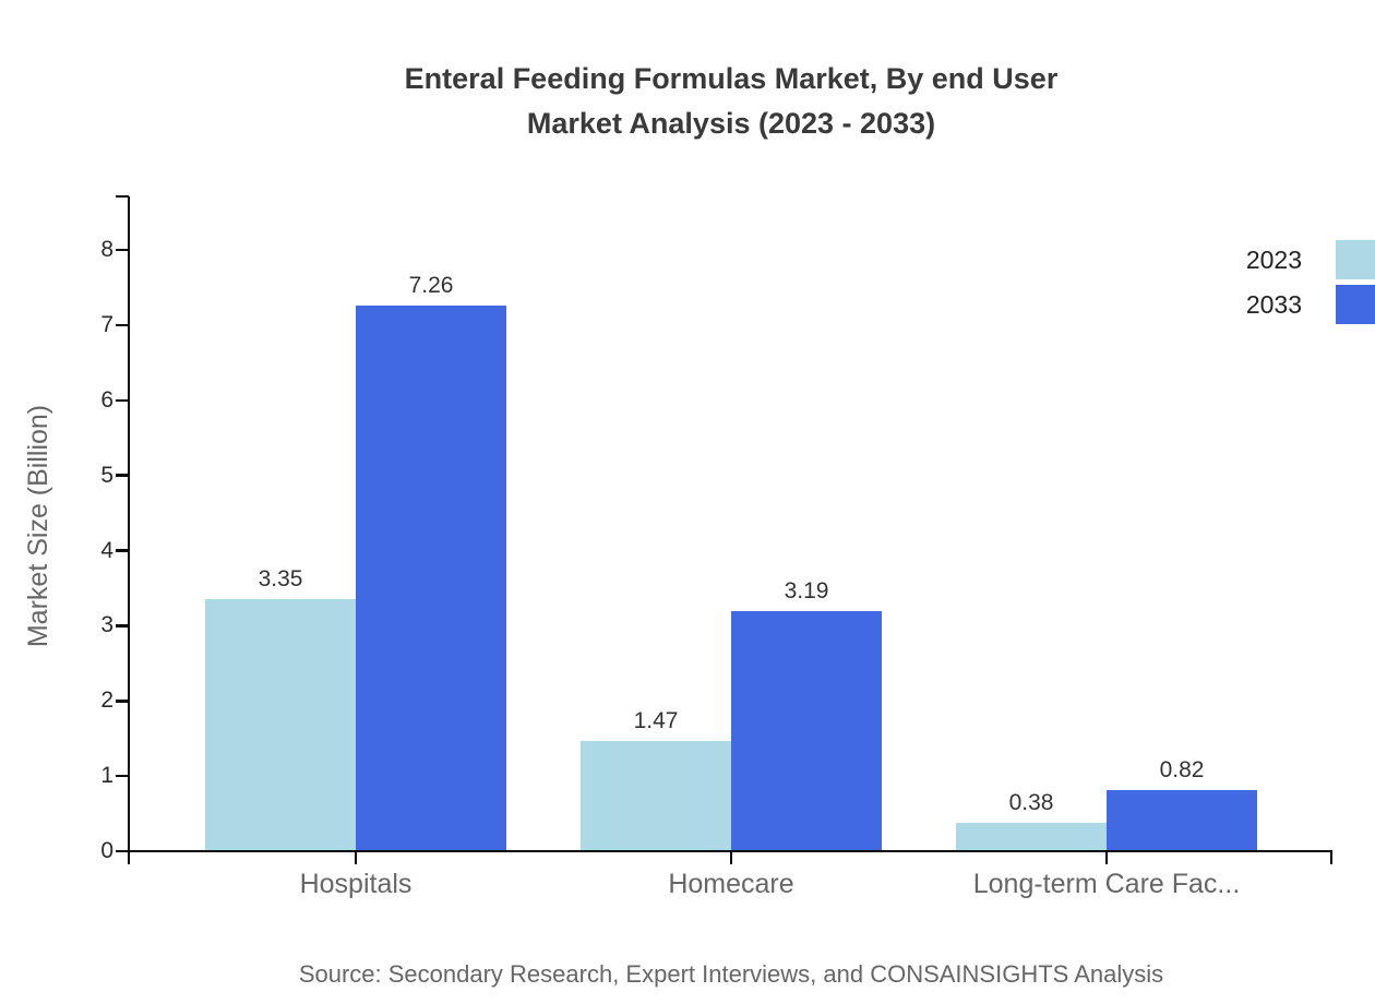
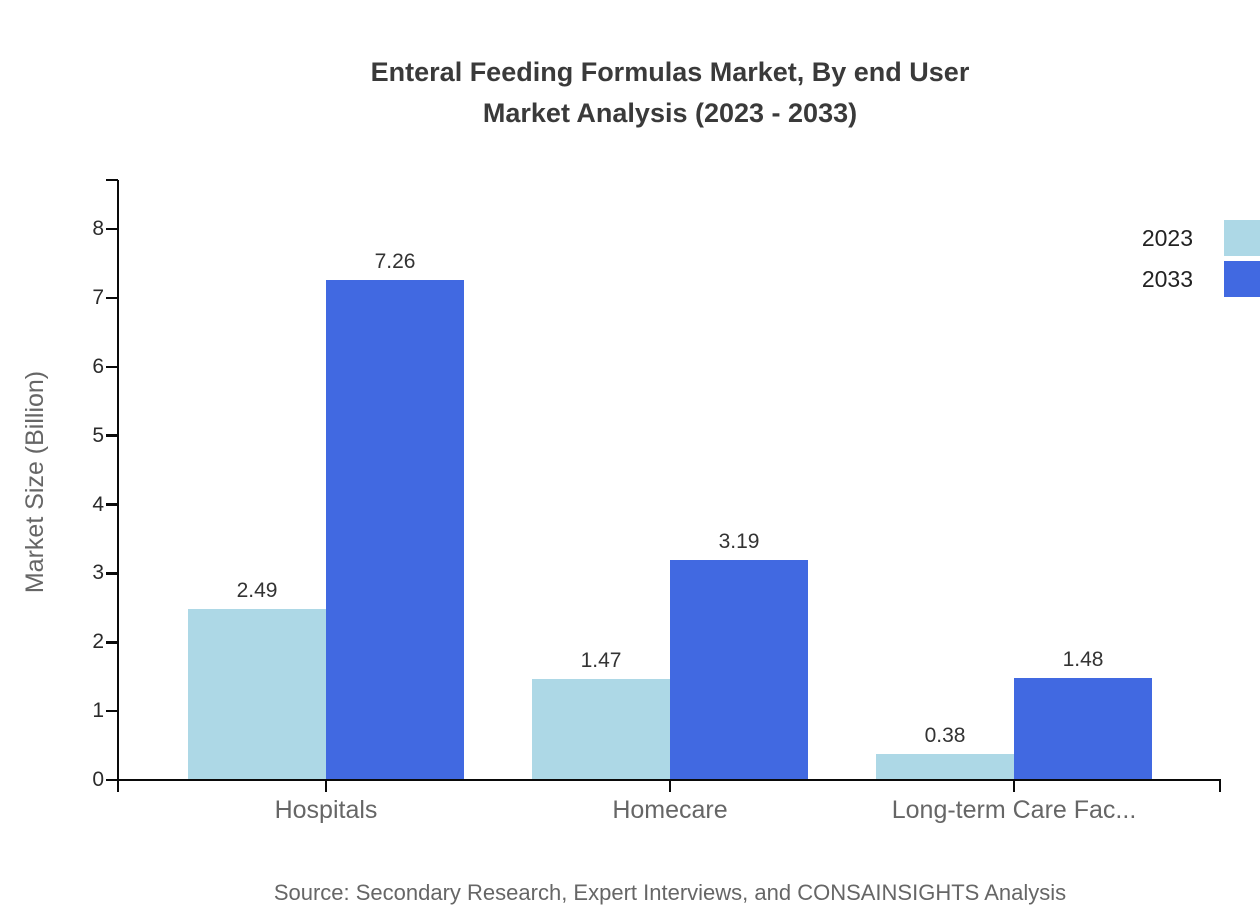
2023/Hospitals: 3.35 -> 2.49
2033/Long-term Care Fac...: 0.82 -> 1.48
